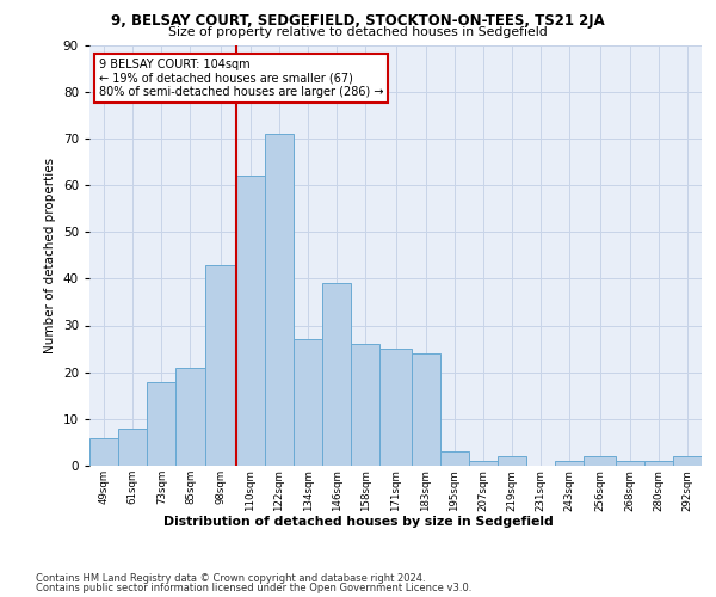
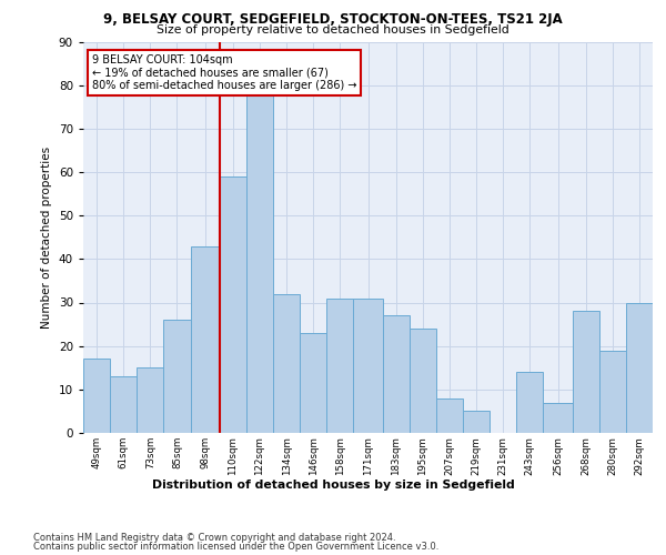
49sqm: 6 -> 17
61sqm: 8 -> 13
73sqm: 18 -> 15
85sqm: 21 -> 26
110sqm: 62 -> 59
122sqm: 71 -> 78
134sqm: 27 -> 32
146sqm: 39 -> 23
158sqm: 26 -> 31
171sqm: 25 -> 31
183sqm: 24 -> 27
195sqm: 3 -> 24
207sqm: 1 -> 8
219sqm: 2 -> 5
243sqm: 1 -> 14
256sqm: 2 -> 7
268sqm: 1 -> 28
280sqm: 1 -> 19
292sqm: 2 -> 30
